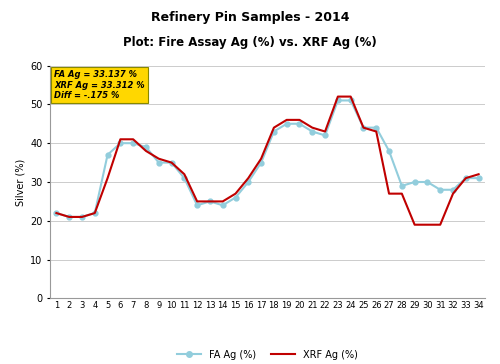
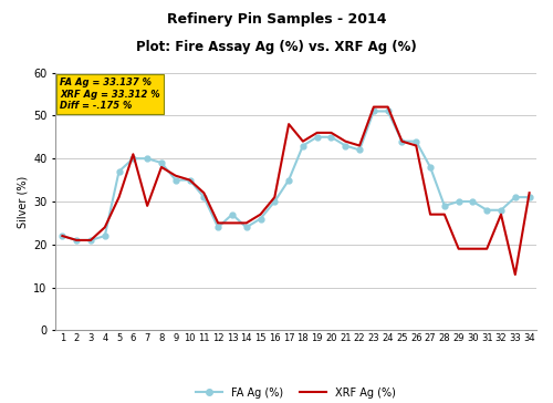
XRF Ag (%)/4: 22 -> 24
XRF Ag (%)/7: 41 -> 29
FA Ag (%)/13: 25 -> 27
XRF Ag (%)/17: 36 -> 48
XRF Ag (%)/33: 31 -> 13
